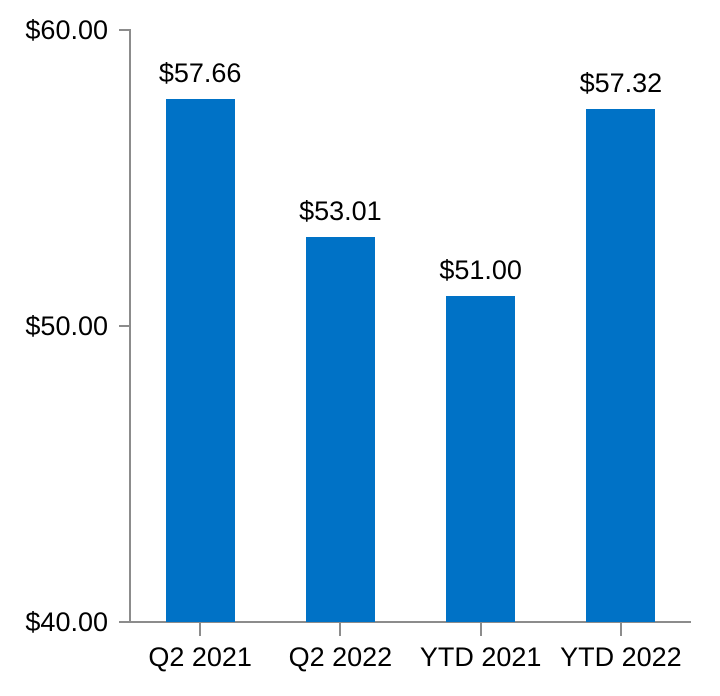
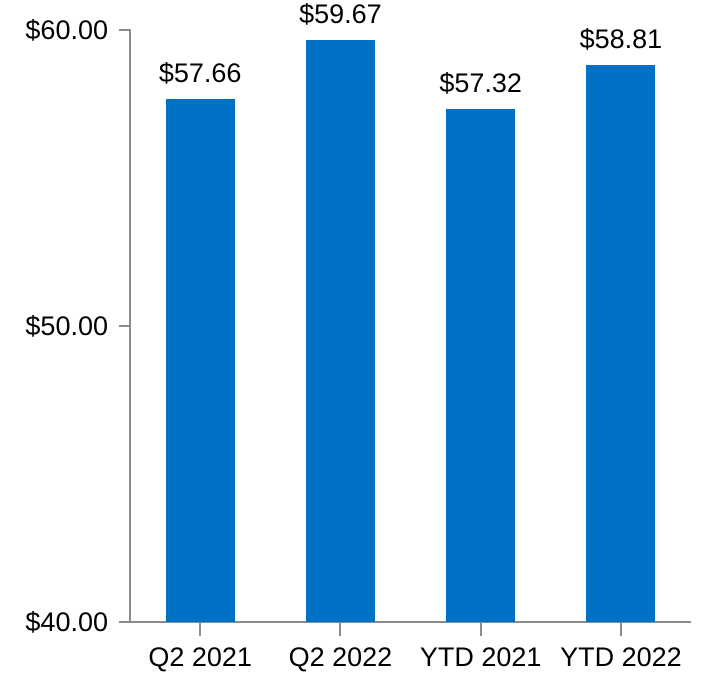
Q2 2022: $53.01 -> $59.67
YTD 2021: $51.00 -> $57.32
YTD 2022: $57.32 -> $58.81
